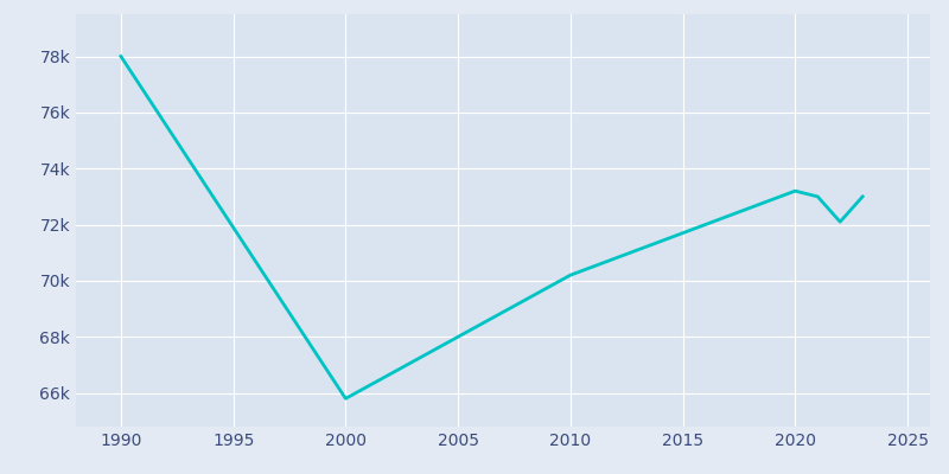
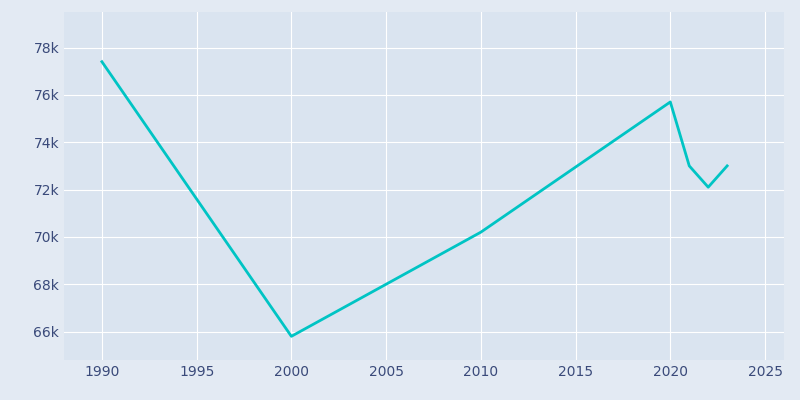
1990: 78.0k -> 77.4k
2020: 73.2k -> 75.7k
